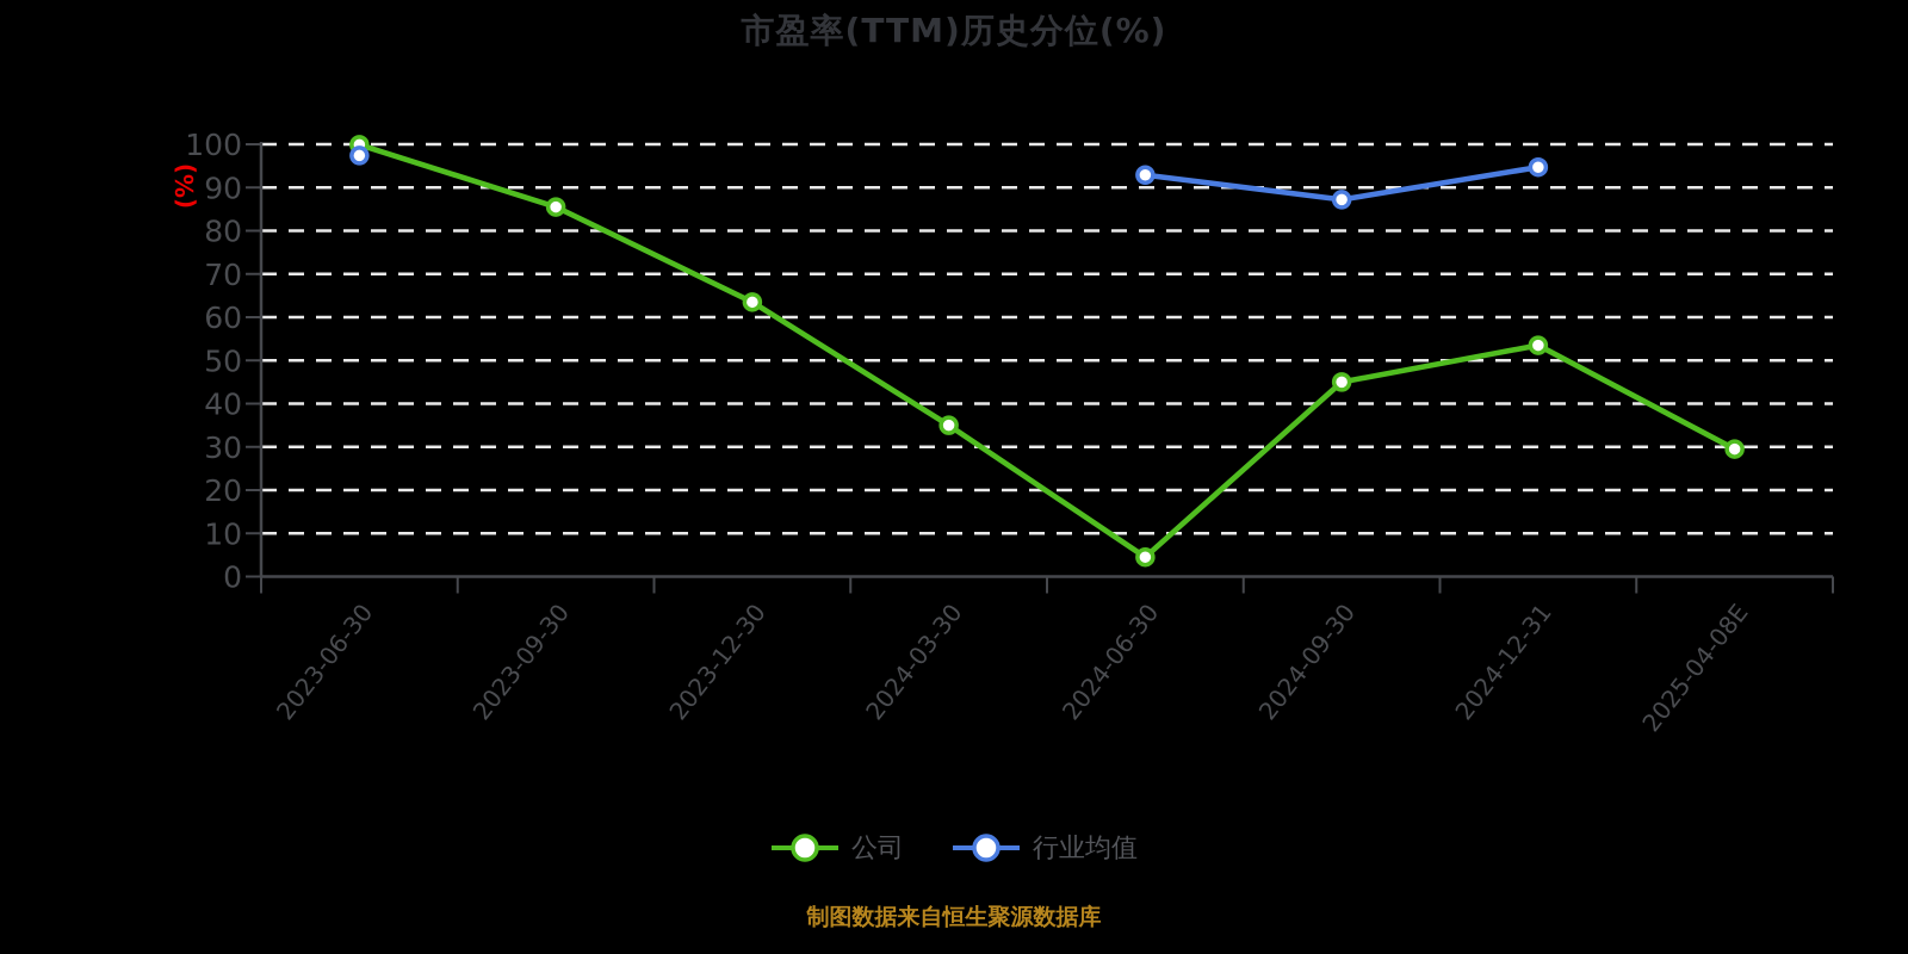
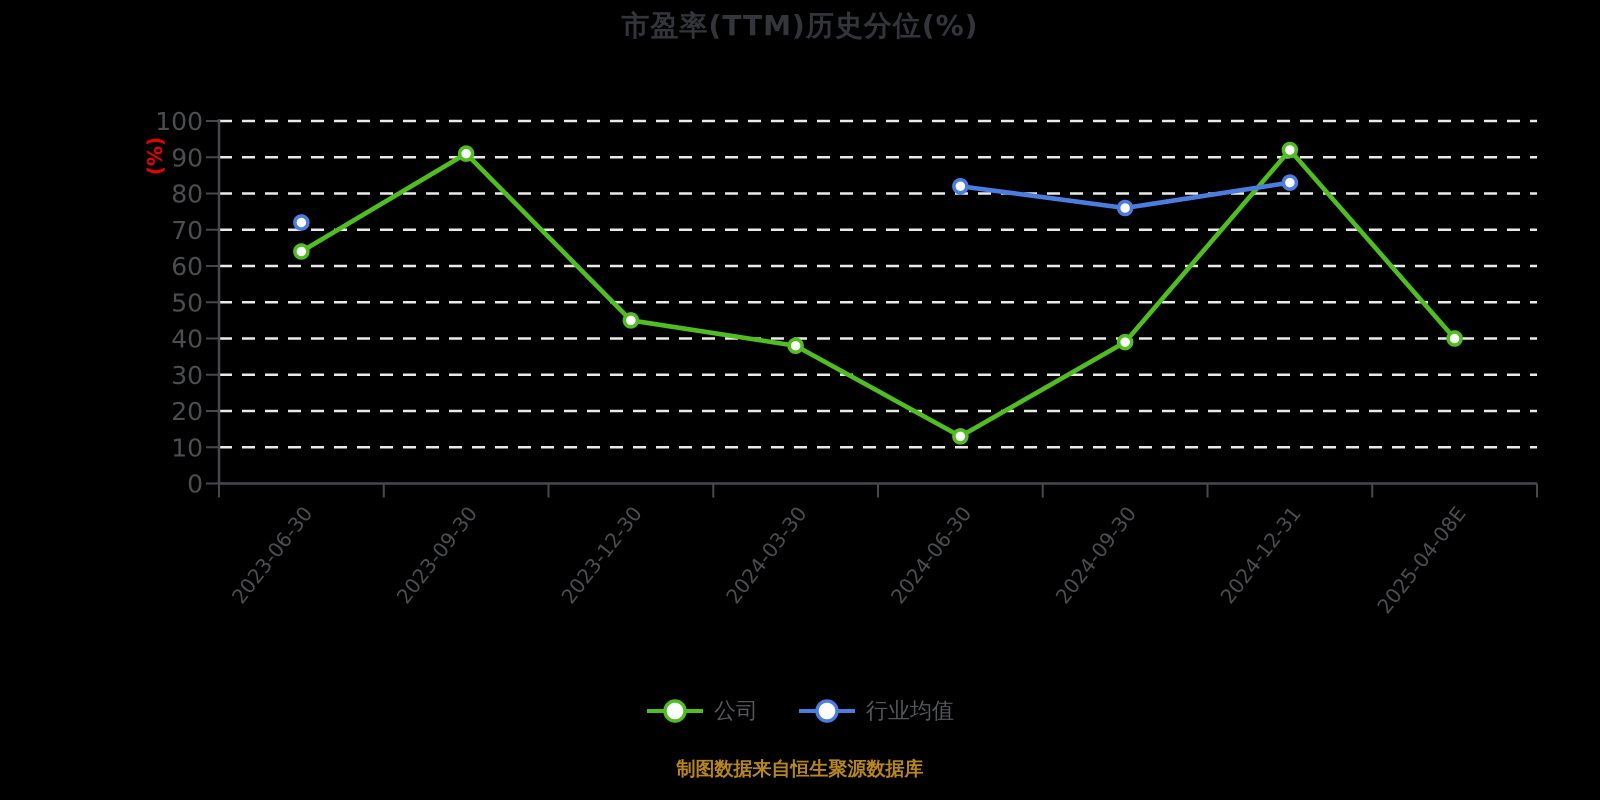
公司/2023-06-30: 100 -> 64
行业均值/2023-06-30: 97 -> 72
公司/2023-09-30: 86 -> 91
公司/2023-12-30: 64 -> 45
公司/2024-03-30: 35 -> 38
公司/2024-06-30: 4 -> 13
行业均值/2024-06-30: 93 -> 82
公司/2024-09-30: 45 -> 39
行业均值/2024-09-30: 87 -> 76
公司/2024-12-31: 54 -> 92
行业均值/2024-12-31: 95 -> 83
公司/2025-04-08E: 30 -> 40
